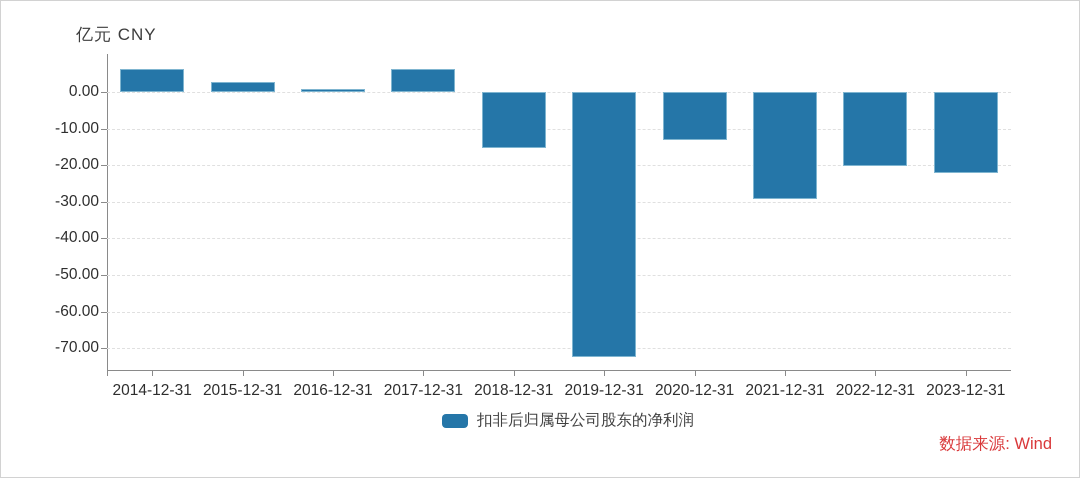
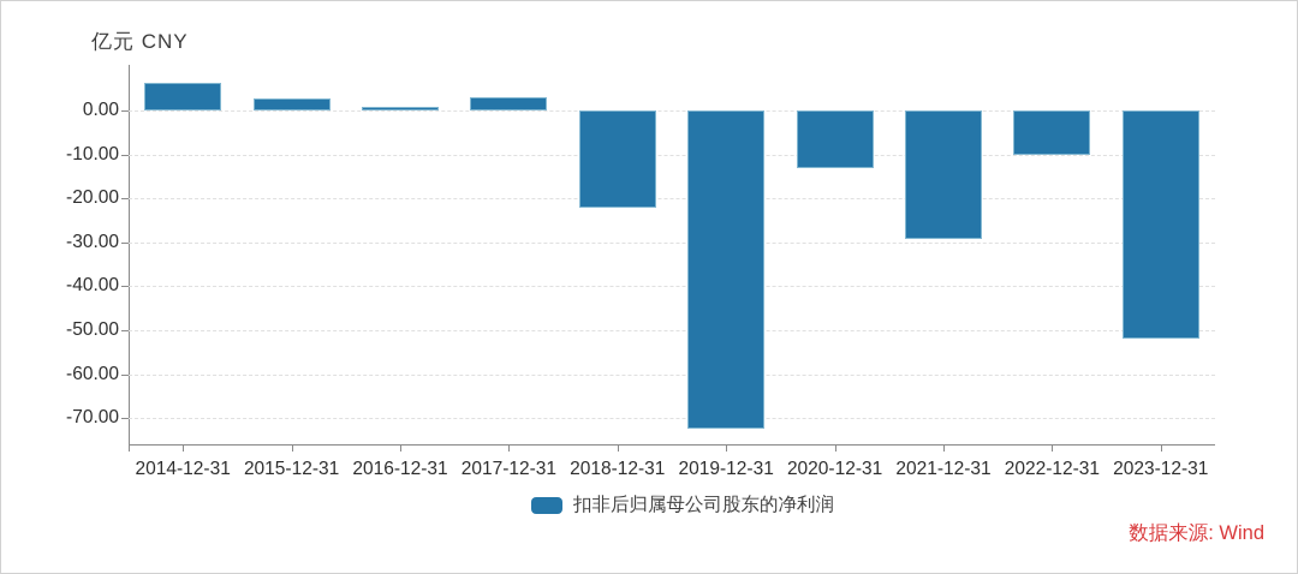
2017-12-31: 6 -> 3
2018-12-31: -15 -> -22
2022-12-31: -20 -> -10
2023-12-31: -22 -> -52
